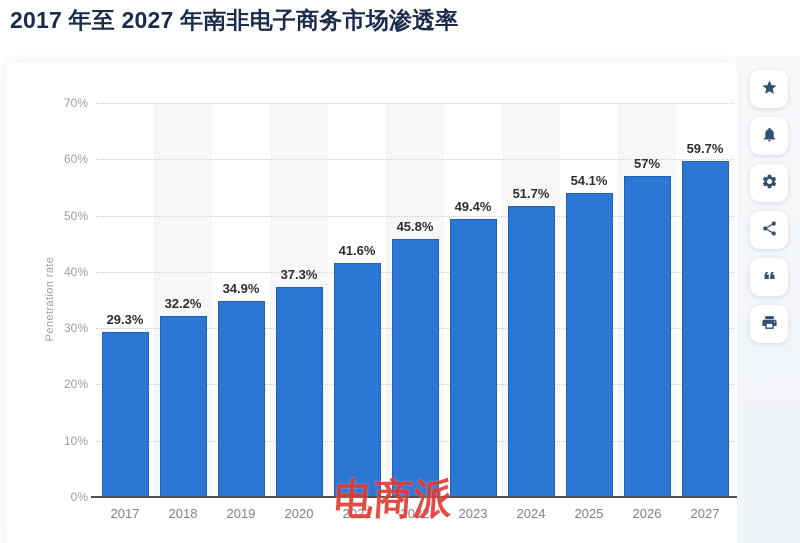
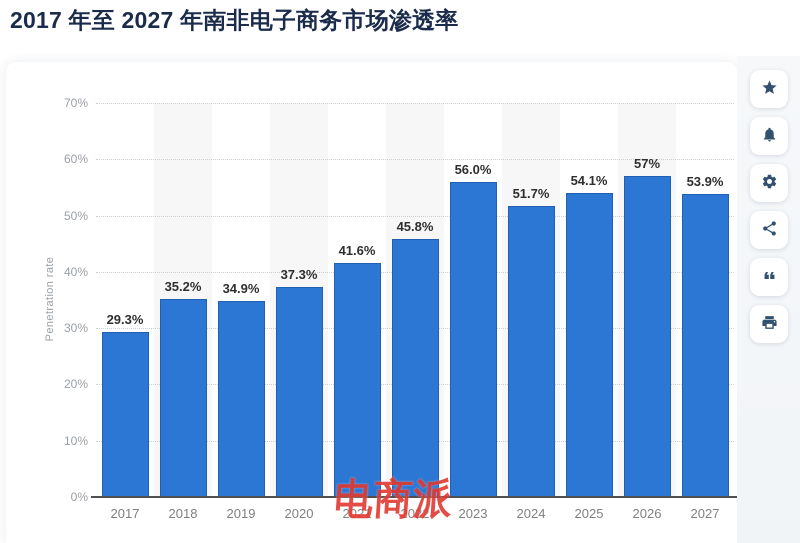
2018: 32.2% -> 35.2%
2023: 49.4% -> 56.0%
2027: 59.7% -> 53.9%
